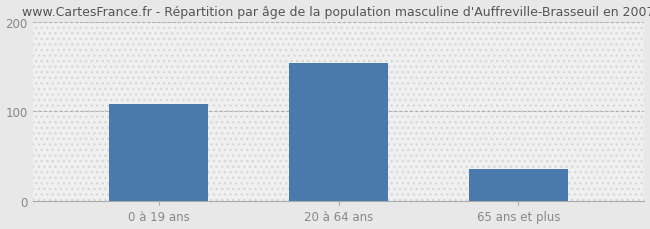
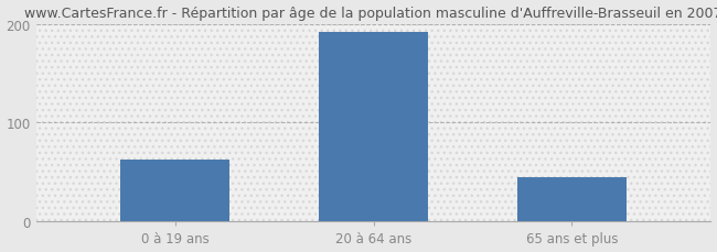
0 à 19 ans: 108 -> 63
20 à 64 ans: 154 -> 192
65 ans et plus: 36 -> 45
